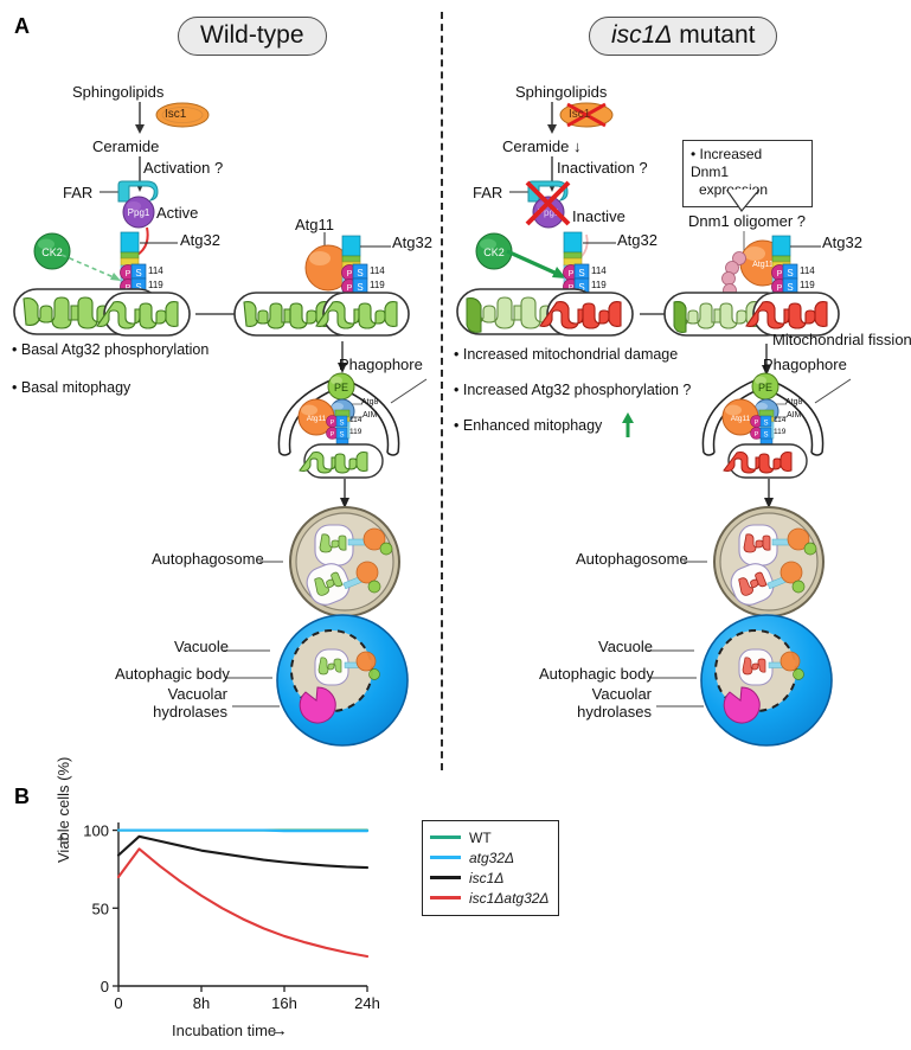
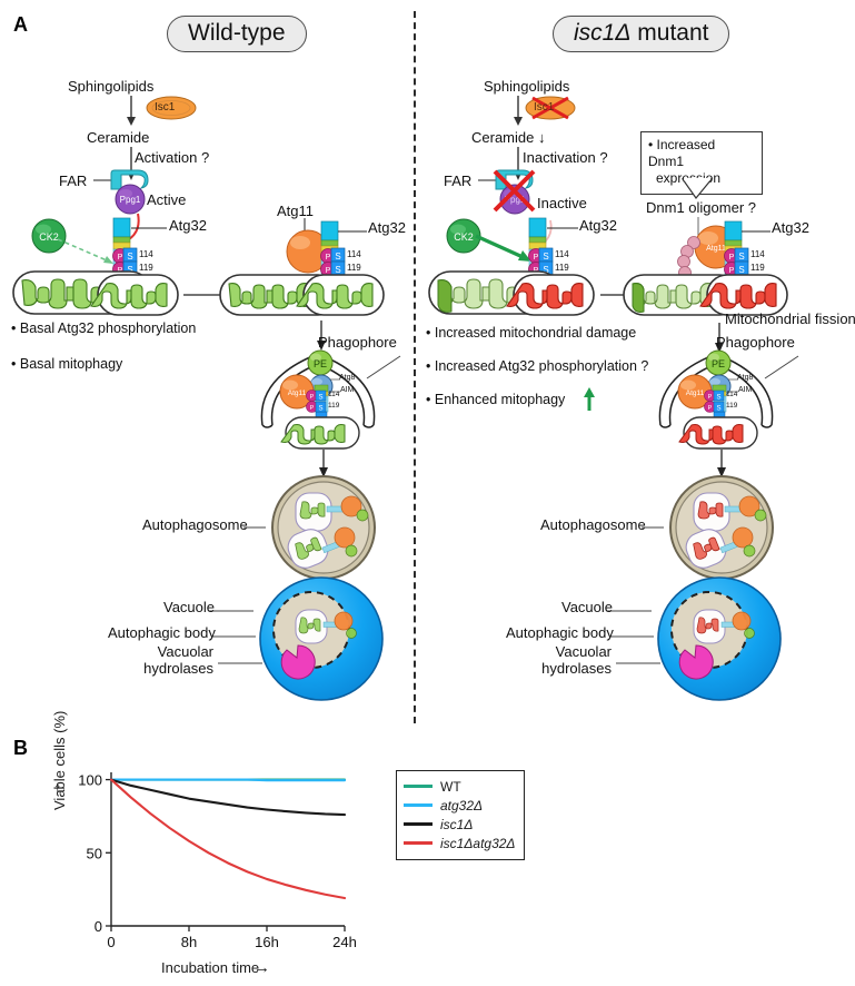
isc1Δ/0: 84 -> 100
isc1Δatg32Δ/0: 70 -> 100
